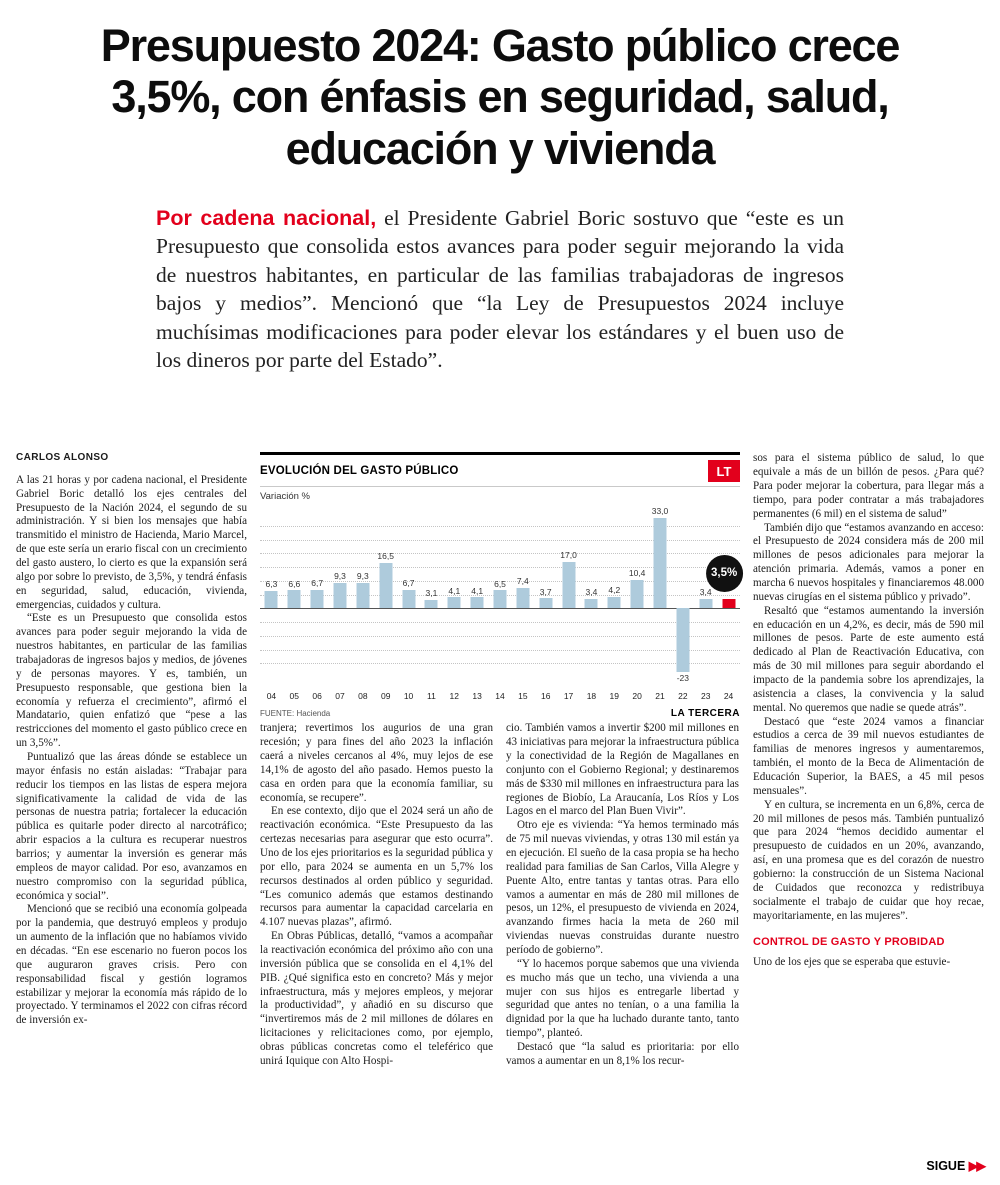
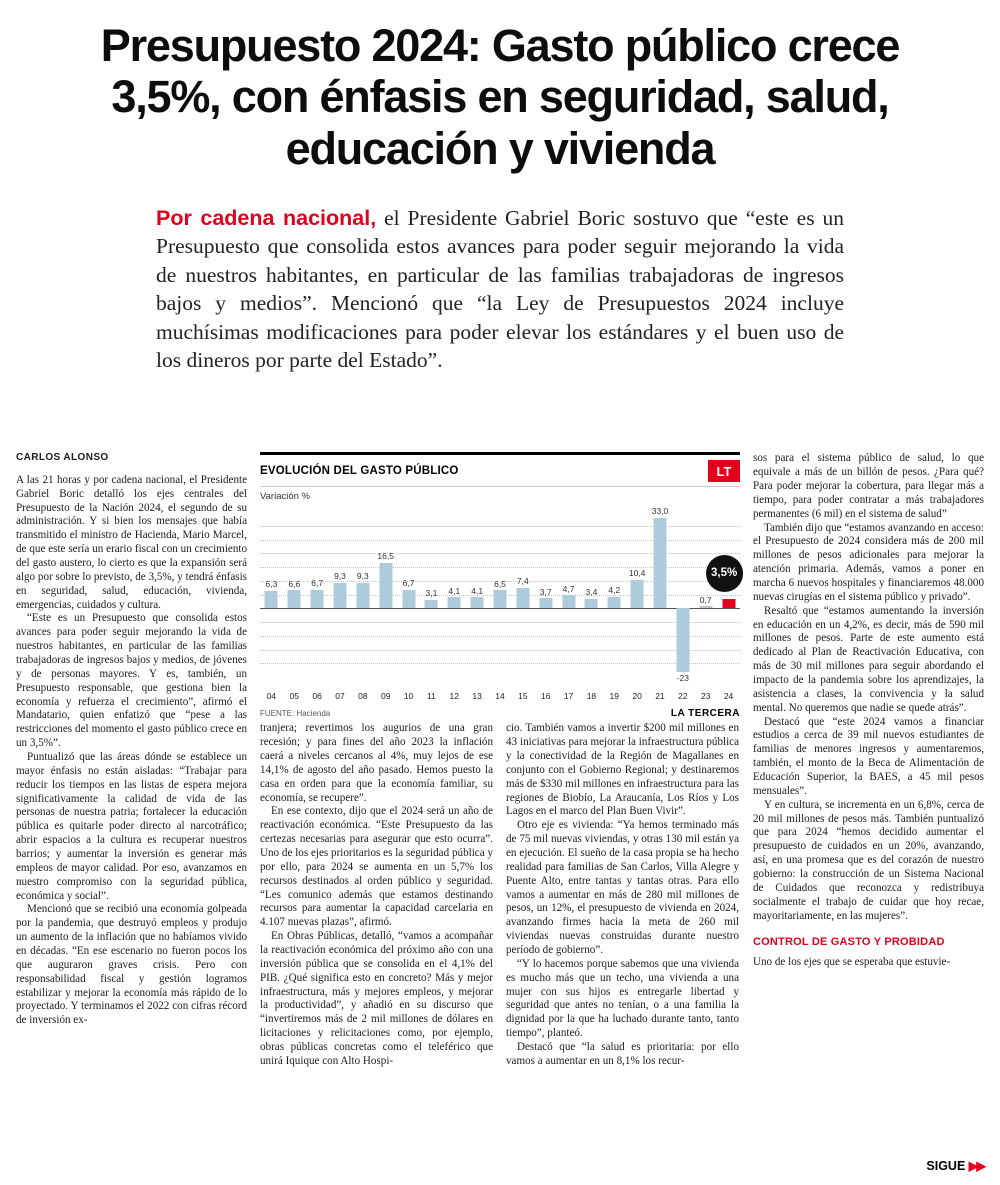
17: 17,0 -> 4,7
23: 3,4 -> 0,7
